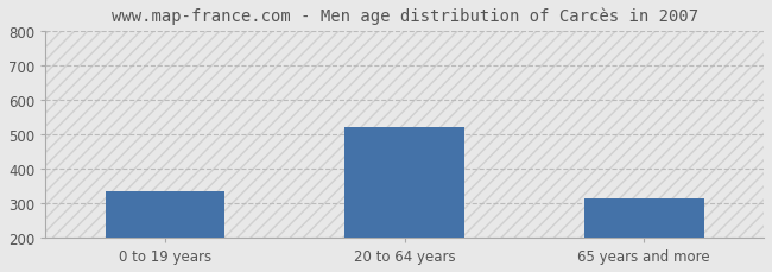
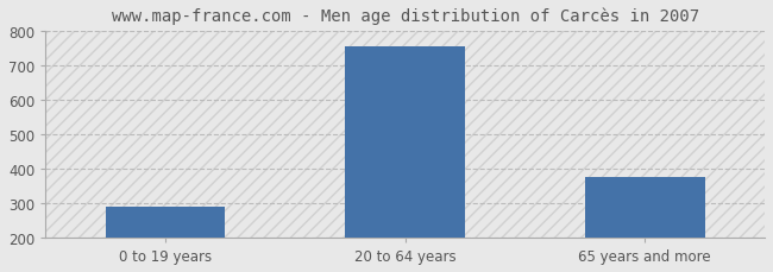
0 to 19 years: 335 -> 290
20 to 64 years: 520 -> 755
65 years and more: 315 -> 375
